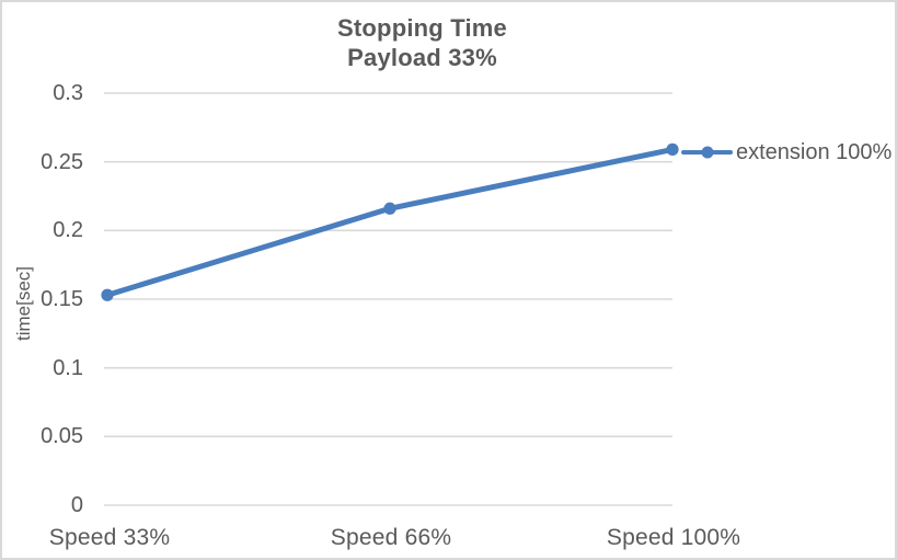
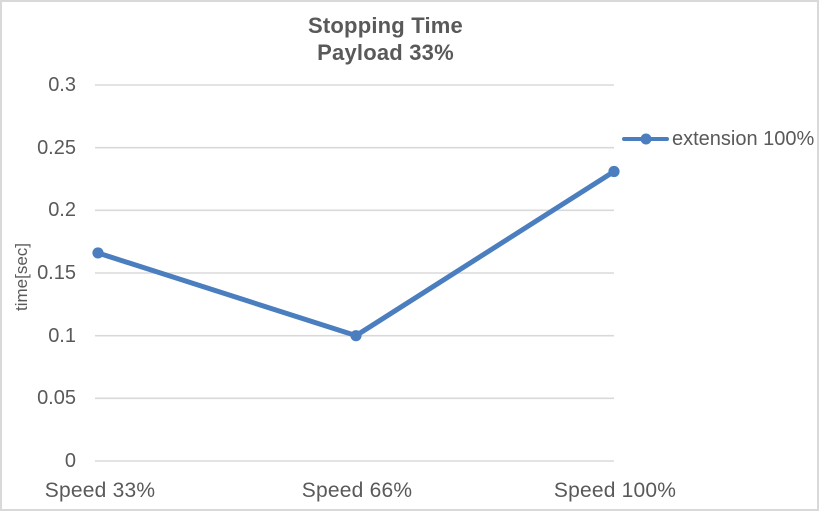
Speed 33%: 0.153 -> 0.166
Speed 66%: 0.216 -> 0.100
Speed 100%: 0.259 -> 0.231
